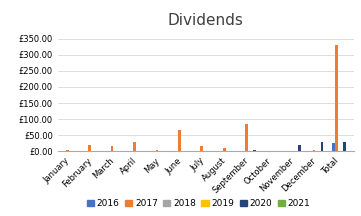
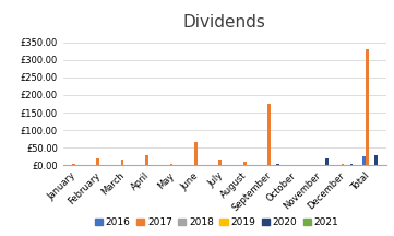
2017/September: £85 -> £175
2020/December: £30 -> £5
